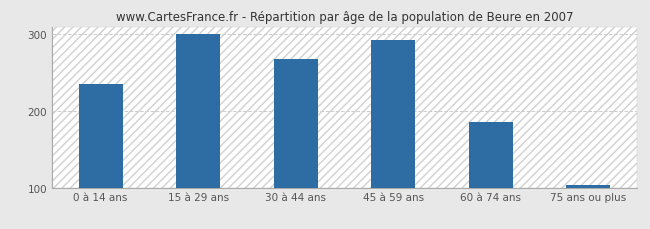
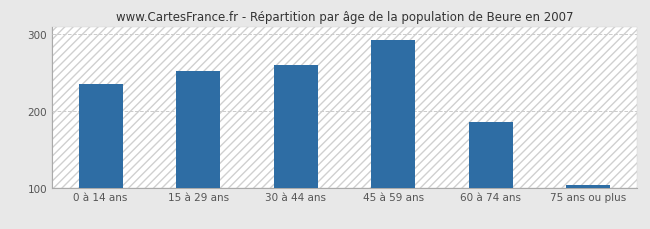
15 à 29 ans: 301 -> 252
30 à 44 ans: 268 -> 260
